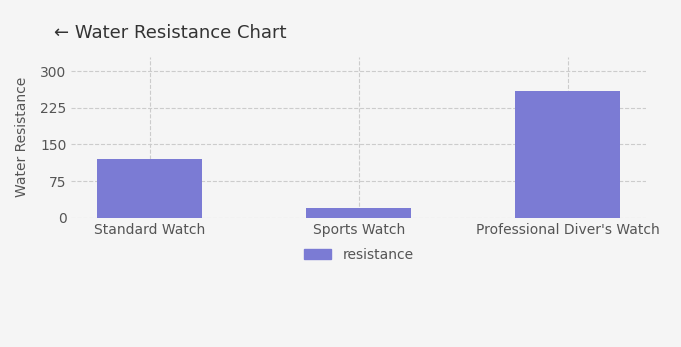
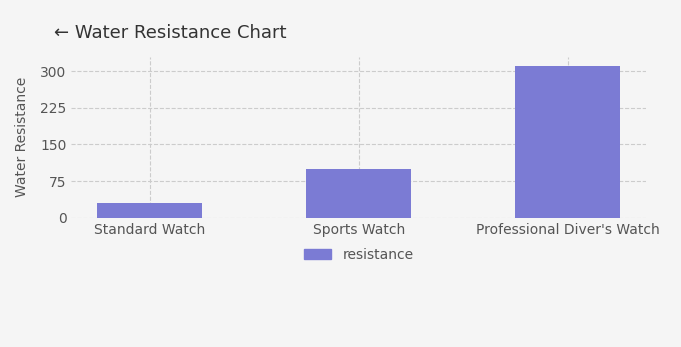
Standard Watch: 120 -> 30
Sports Watch: 20 -> 100
Professional Diver's Watch: 260 -> 310
